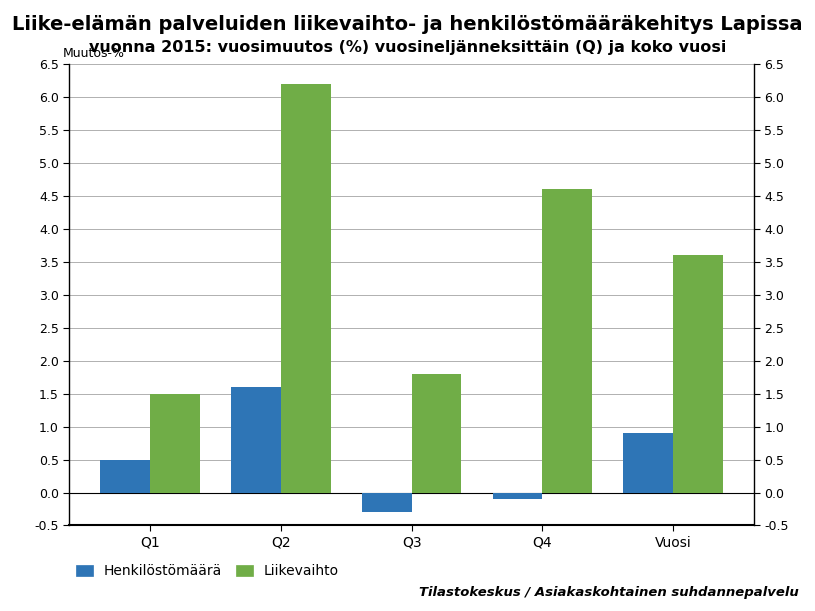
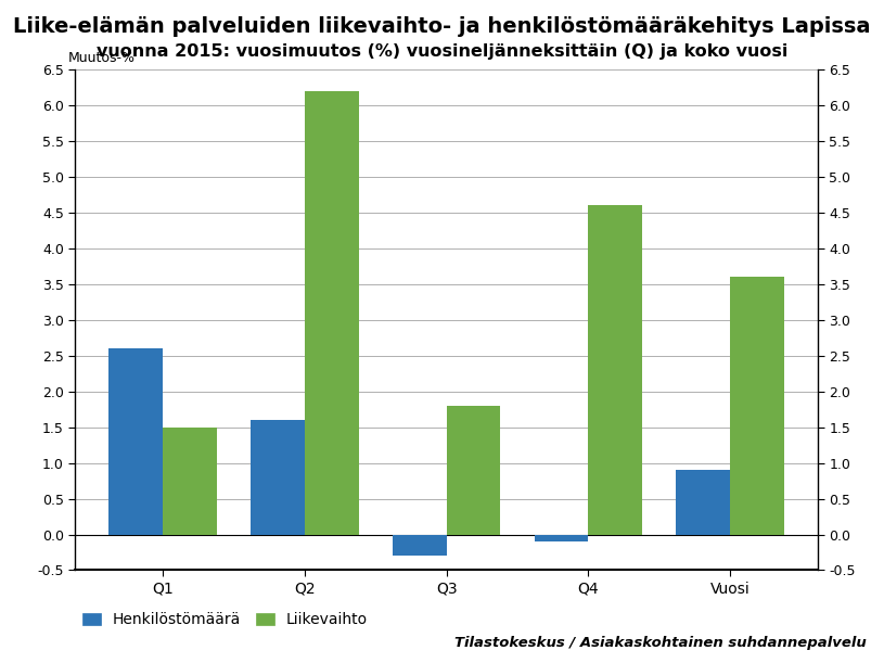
Henkilöstömäärä/Q1: 0.5 -> 2.6
